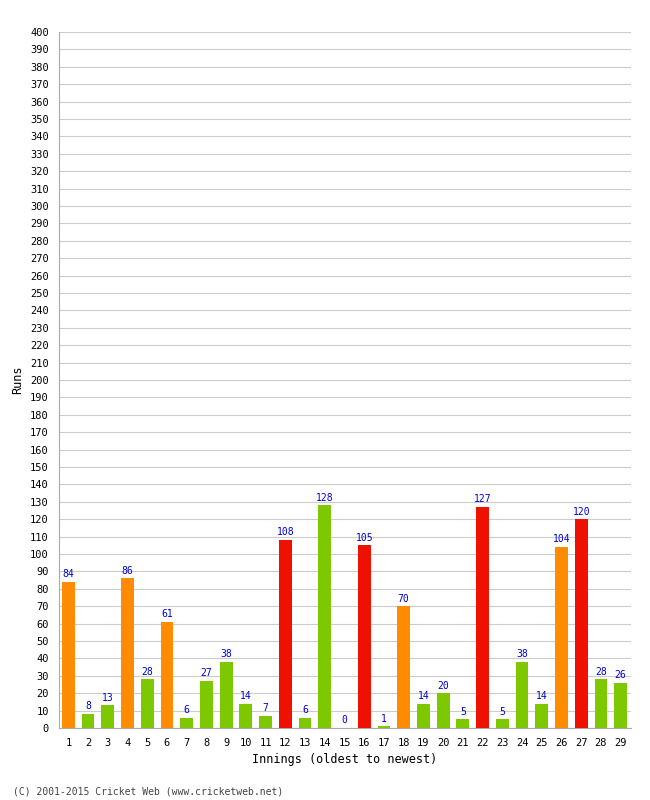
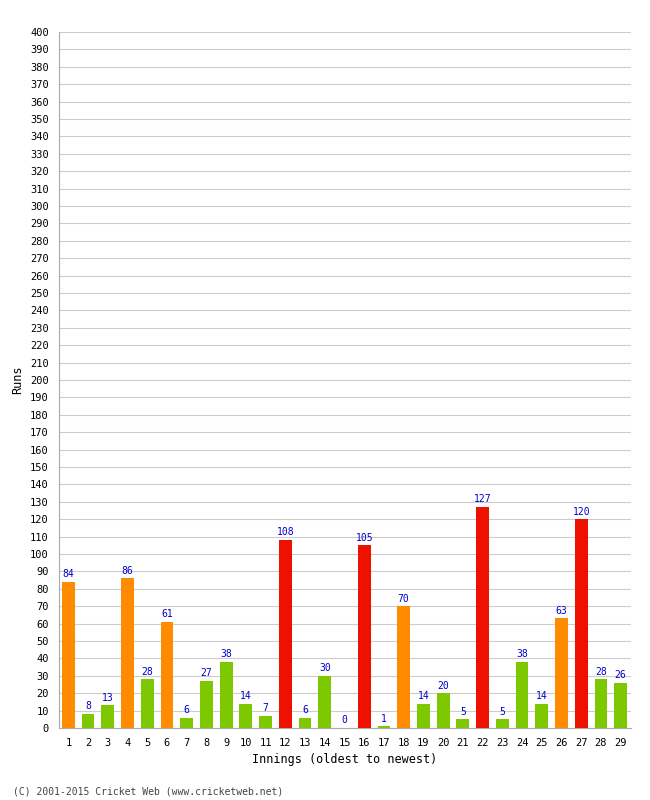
14: 128 -> 30
26: 104 -> 63
